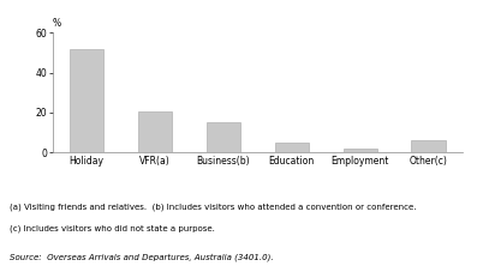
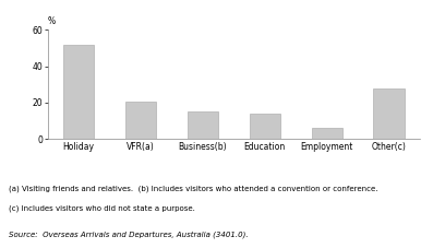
Education: 5 -> 14
Employment: 2 -> 6
Other(c): 6 -> 28
